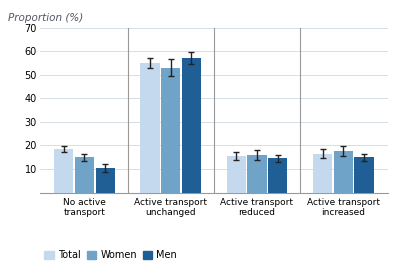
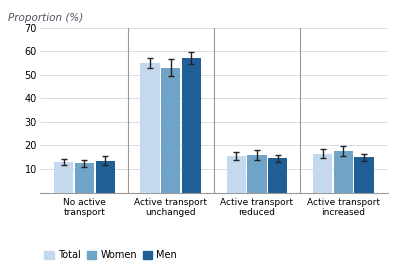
Total/No active transport: 18.5 -> 13.0
Women/No active transport: 15.0 -> 12.5
Men/No active transport: 10.5 -> 13.5
